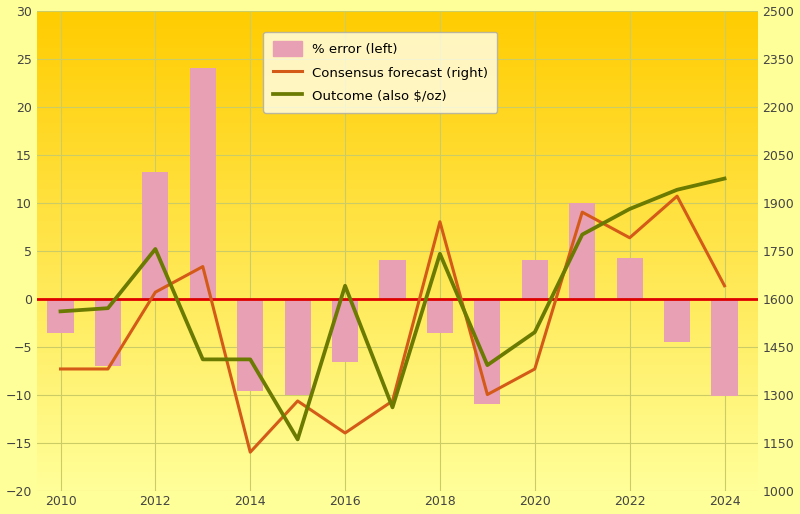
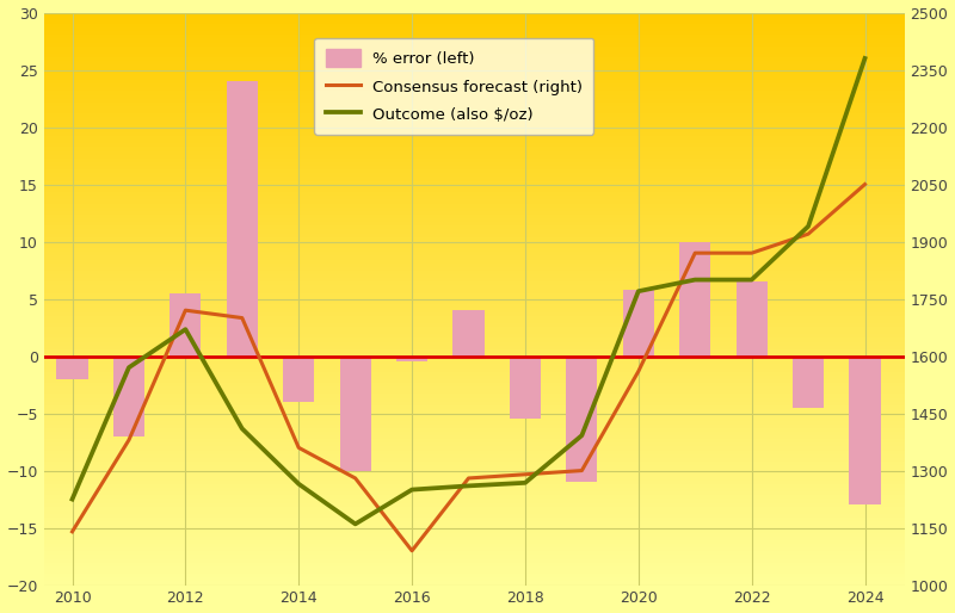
% error (left)/2010: -3.6 -> -2.0
Consensus forecast (right)/2010: 1380 -> 1140
Outcome (also $/oz)/2010: 1560 -> 1225
% error (left)/2012: 13.2 -> 5.5
Consensus forecast (right)/2012: 1620 -> 1720
Outcome (also $/oz)/2012: 1755 -> 1670
% error (left)/2014: -9.6 -> -4.0
Consensus forecast (right)/2014: 1120 -> 1360
Outcome (also $/oz)/2014: 1410 -> 1265
% error (left)/2016: -6.6 -> -0.5
Consensus forecast (right)/2016: 1180 -> 1090
Outcome (also $/oz)/2016: 1640 -> 1250
% error (left)/2018: -3.6 -> -5.5
Consensus forecast (right)/2018: 1840 -> 1290
Outcome (also $/oz)/2018: 1740 -> 1268
% error (left)/2020: 4.0 -> 5.8
Consensus forecast (right)/2020: 1380 -> 1560
Outcome (also $/oz)/2020: 1495 -> 1770
% error (left)/2022: 4.2 -> 6.5
Consensus forecast (right)/2022: 1790 -> 1870
Outcome (also $/oz)/2022: 1880 -> 1800
% error (left)/2024: -10.2 -> -13.0
Consensus forecast (right)/2024: 1640 -> 2050
Outcome (also $/oz)/2024: 1975 -> 2380
